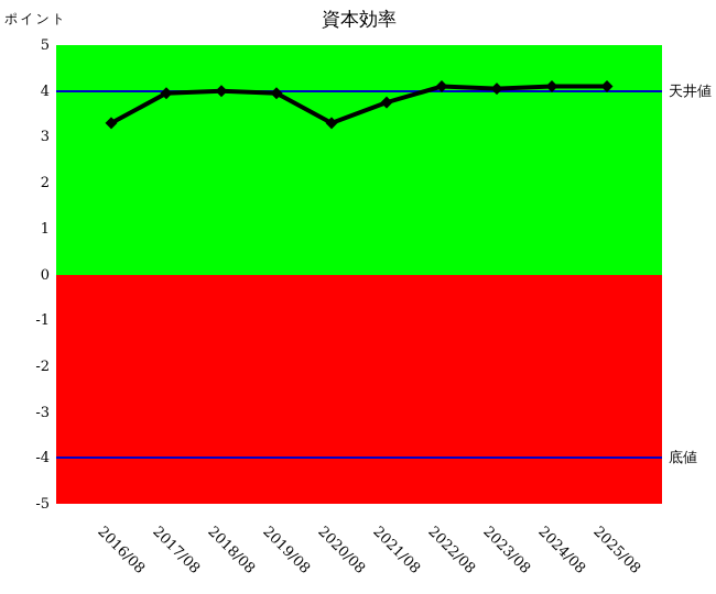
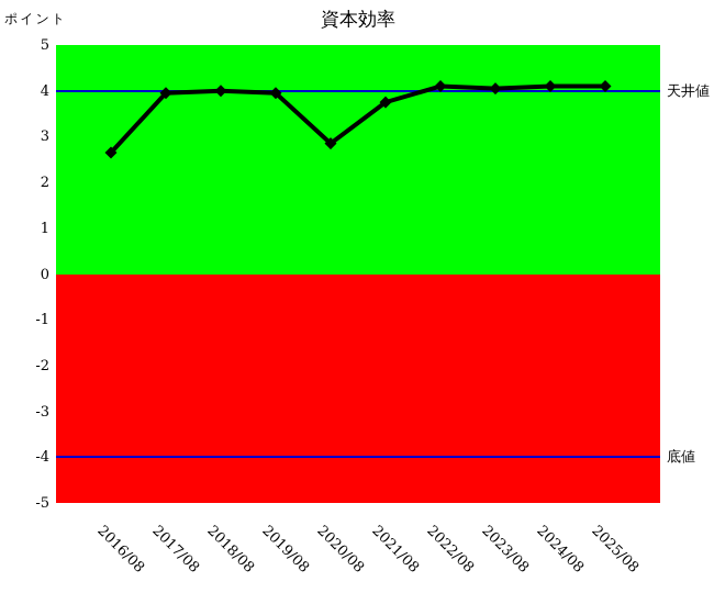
2016/08: 3.3 -> 2.6
2020/08: 3.3 -> 2.9
